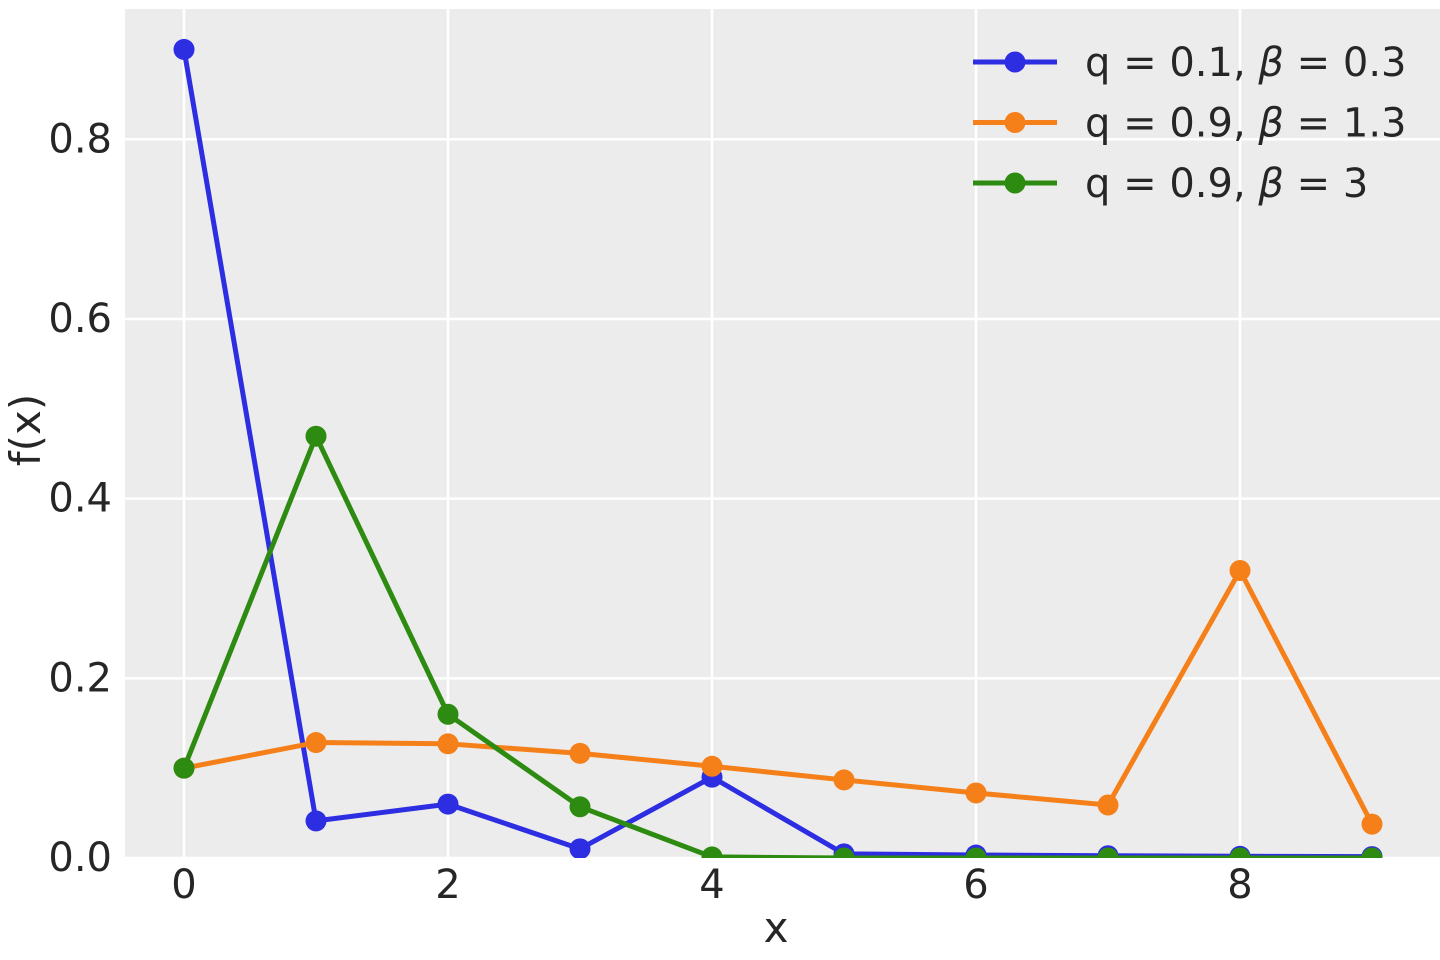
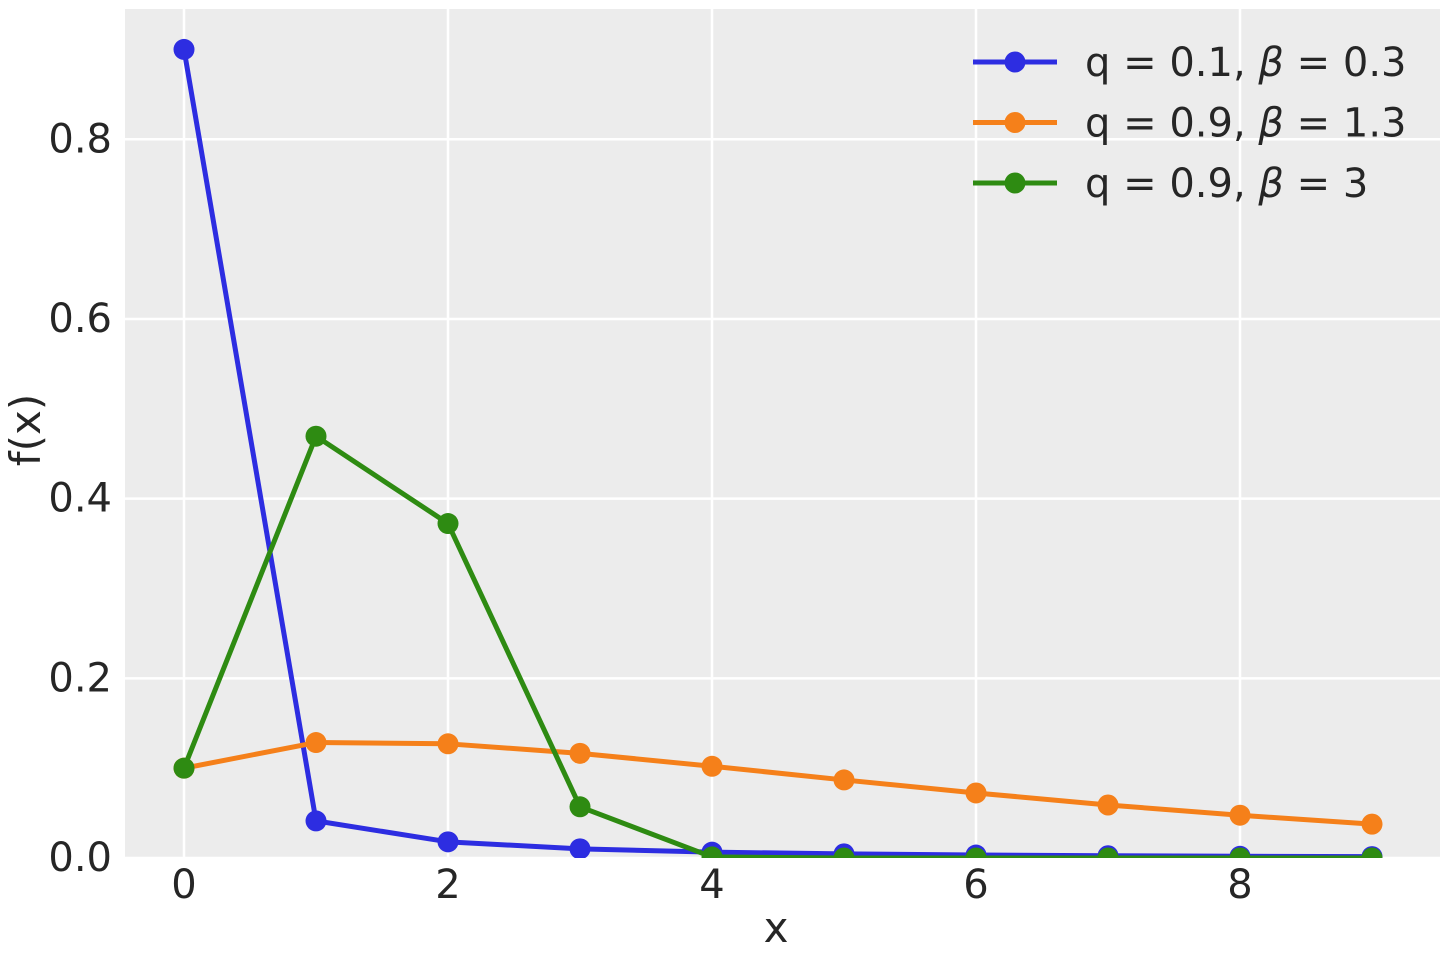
q = 0.1, β = 0.3/2: 0.06 -> 0.02
q = 0.9, β = 3/2: 0.16 -> 0.37
q = 0.1, β = 0.3/4: 0.09 -> 0.01
q = 0.9, β = 1.3/8: 0.32 -> 0.05
